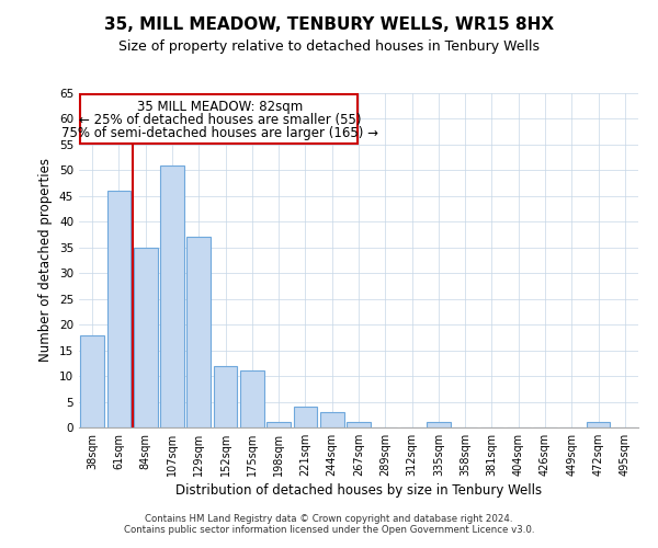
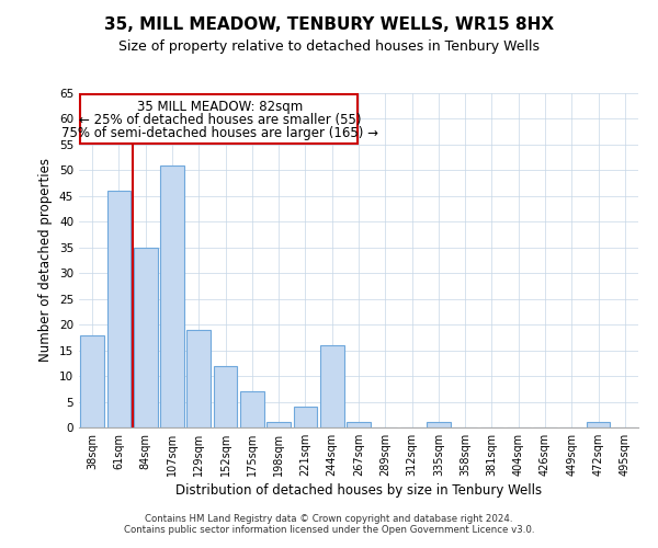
129sqm: 37 -> 19
175sqm: 11 -> 7
244sqm: 3 -> 16
